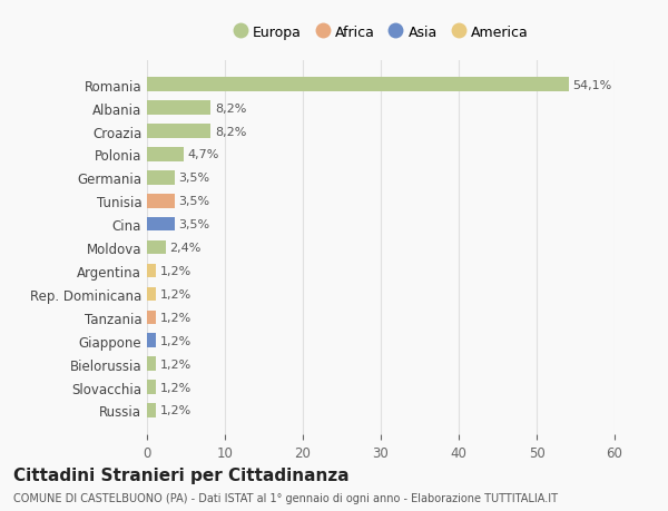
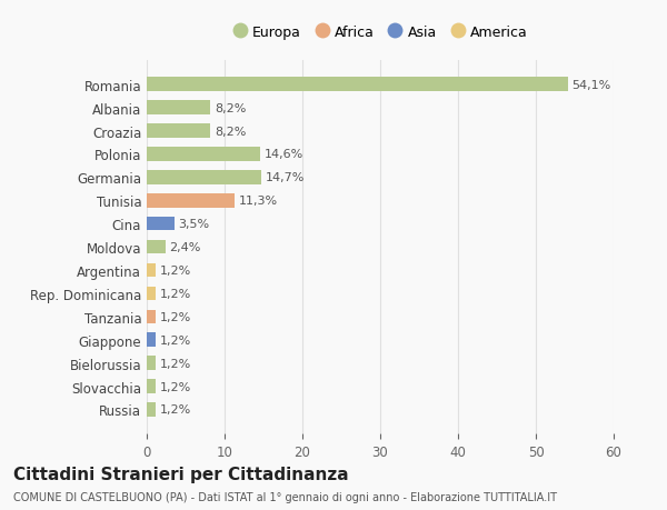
Polonia: 4,7% -> 14,6%
Germania: 3,5% -> 14,7%
Tunisia: 3,5% -> 11,3%
